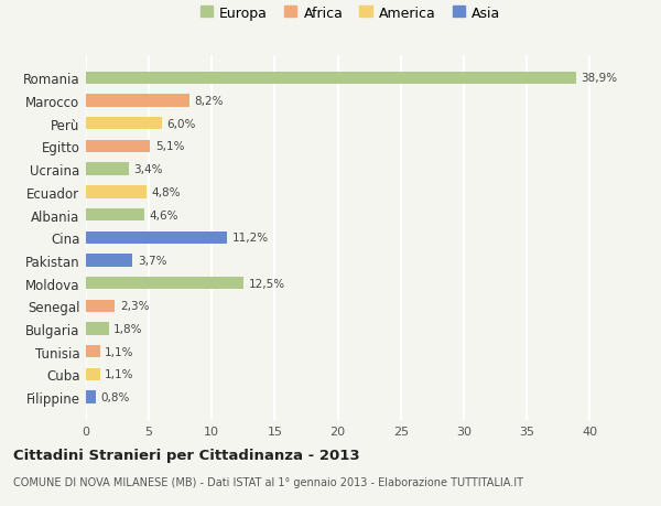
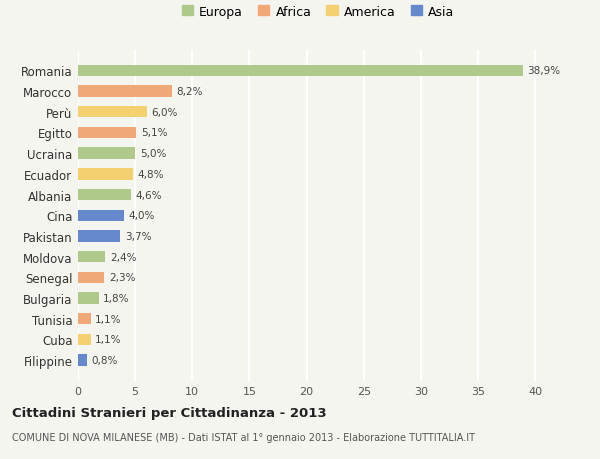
Ucraina: 3,4% -> 5,0%
Cina: 11,2% -> 4,0%
Moldova: 12,5% -> 2,4%
